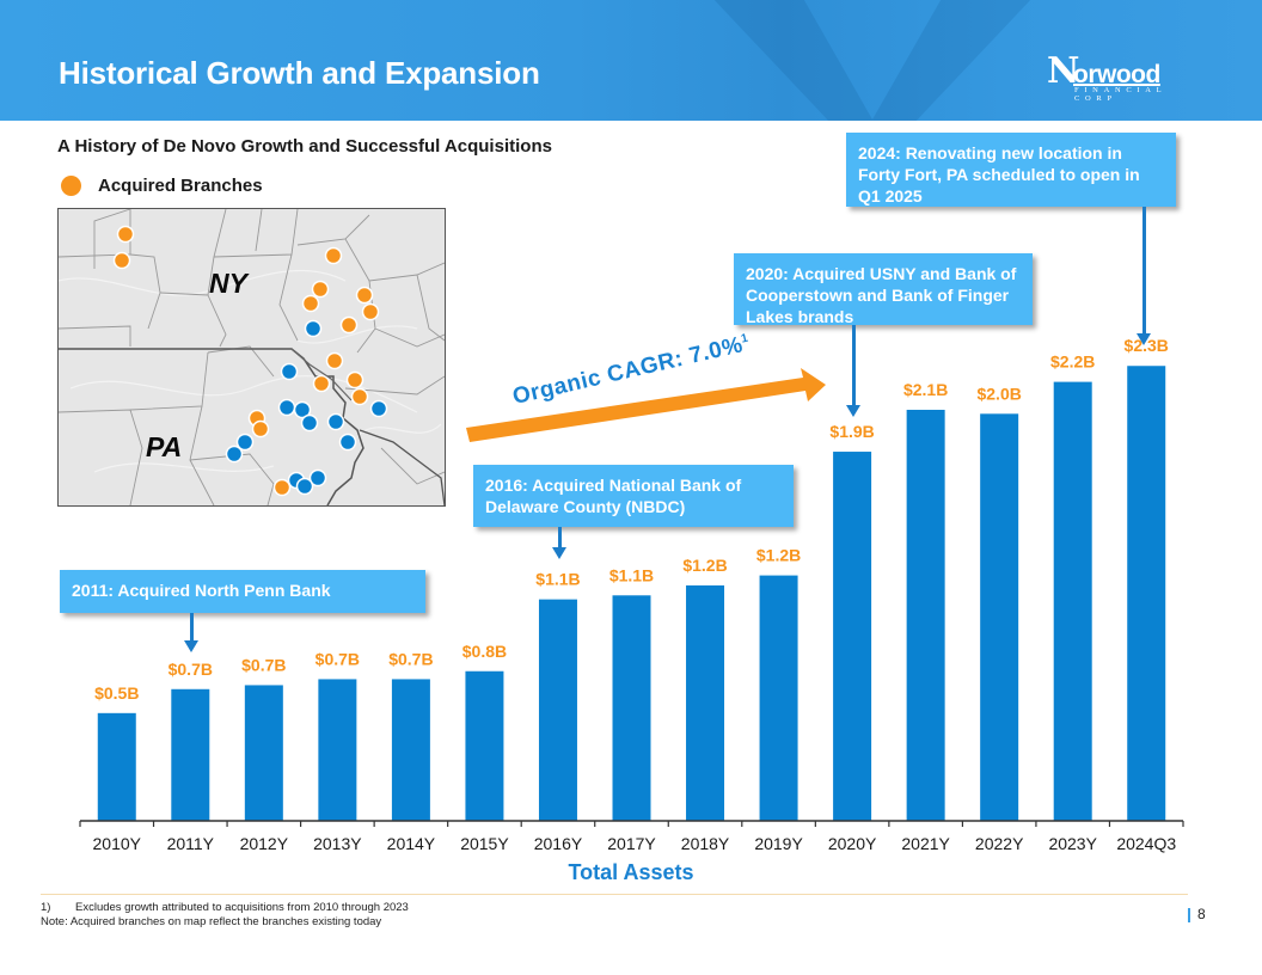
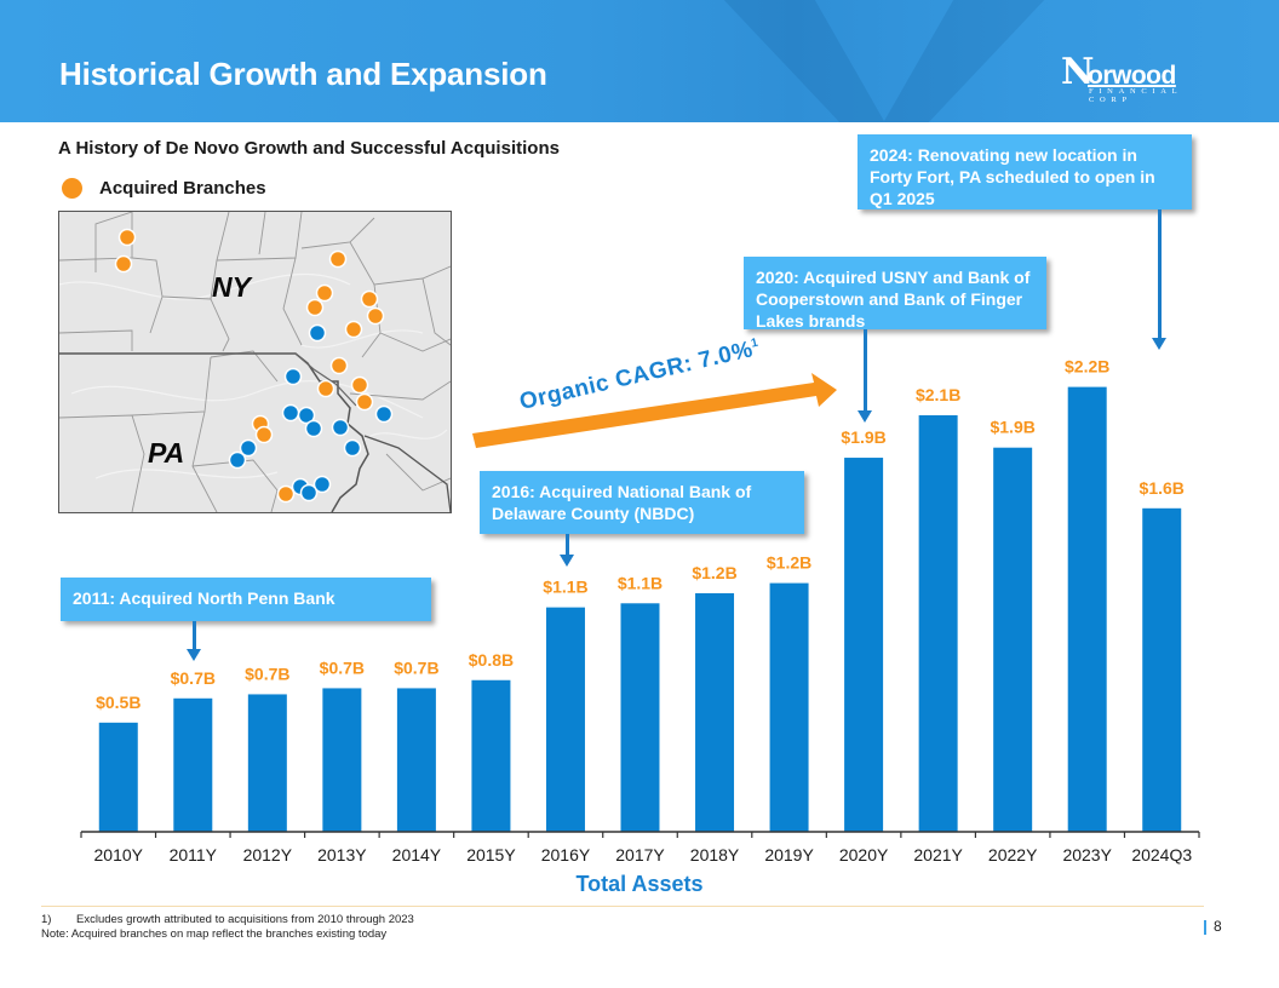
2022Y: $2.0B -> $1.9B
2024Q3: $2.3B -> $1.6B
